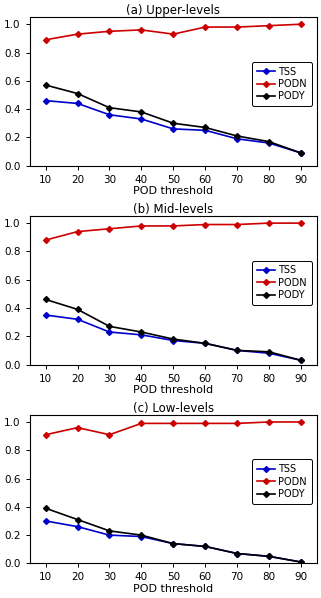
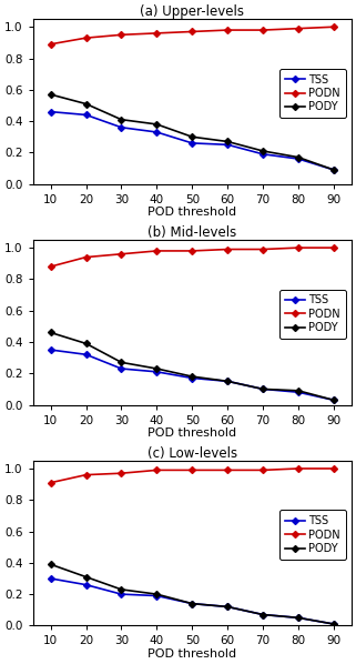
(a) Upper-levels/PODN/50: 0.93 -> 0.97
(c) Low-levels/PODN/30: 0.91 -> 0.97
